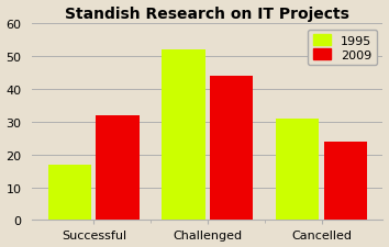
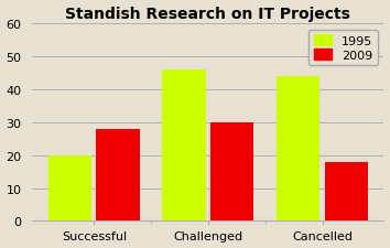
1995/Successful: 17 -> 20
2009/Successful: 32 -> 28
1995/Challenged: 52 -> 46
2009/Challenged: 44 -> 30
1995/Cancelled: 31 -> 44
2009/Cancelled: 24 -> 18
